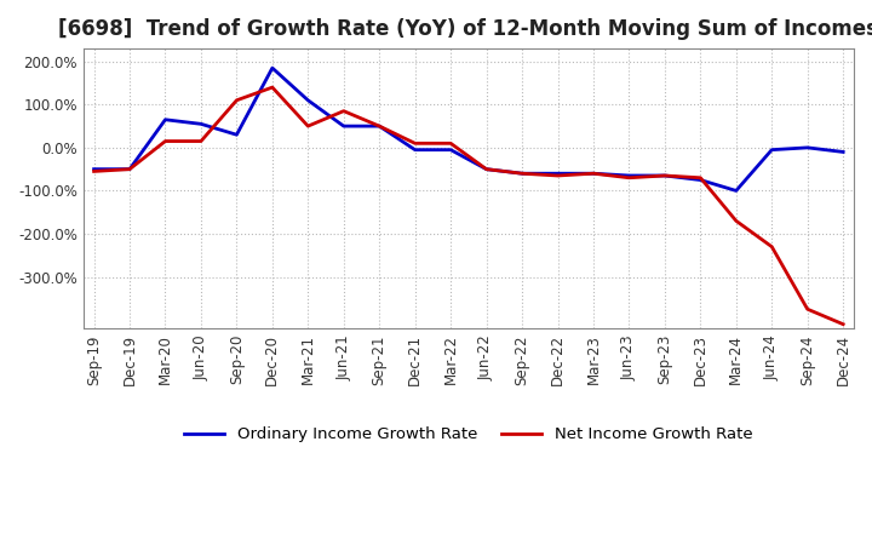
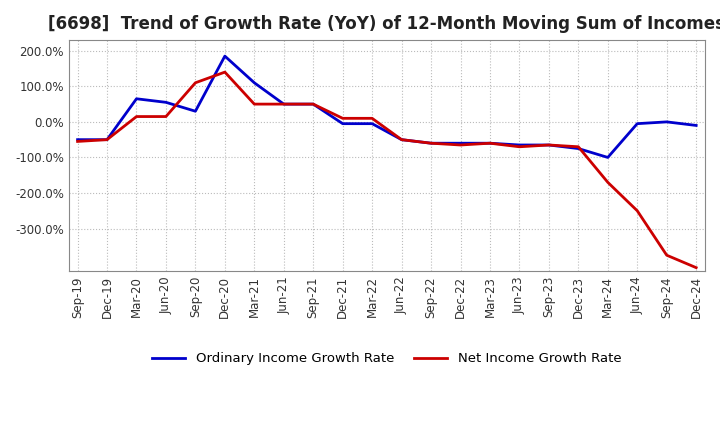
Net Income Growth Rate/Jun-21: 85% -> 50%
Net Income Growth Rate/Jun-24: -230% -> -250%
